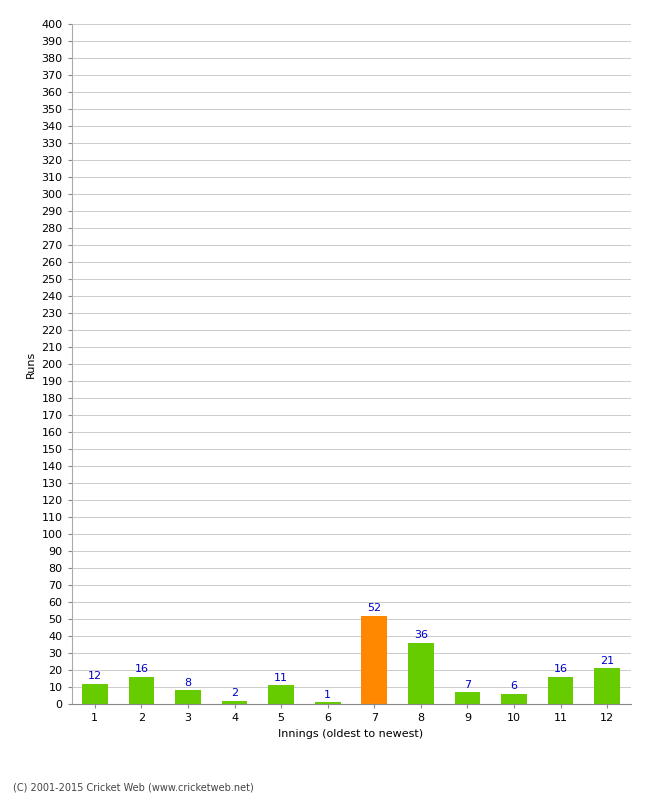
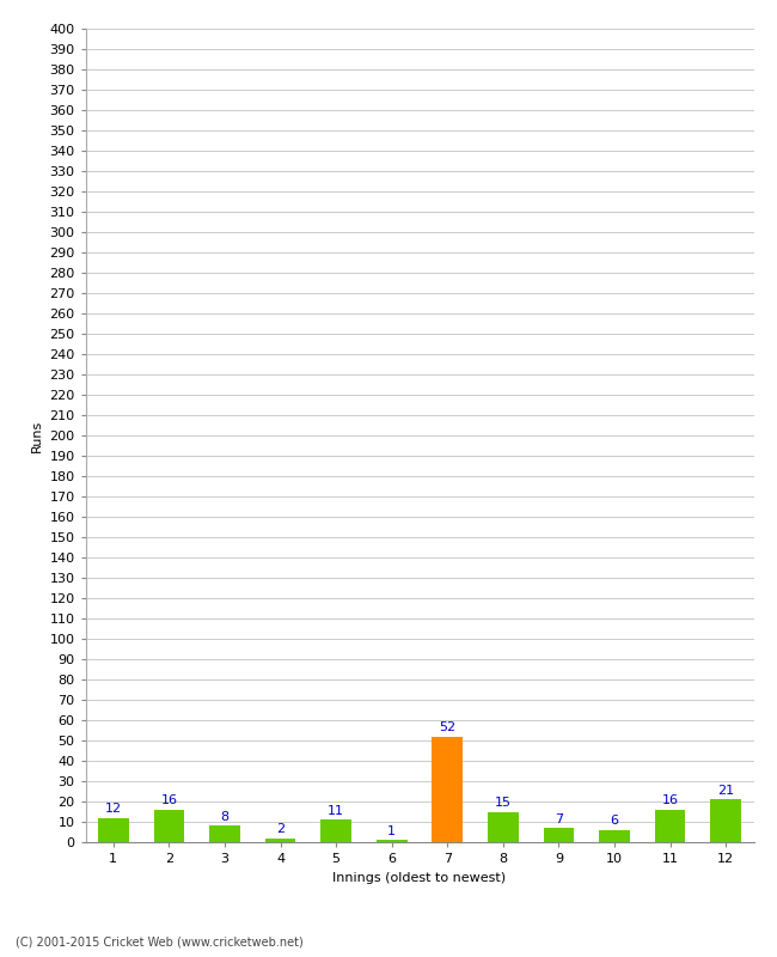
8: 36 -> 15
